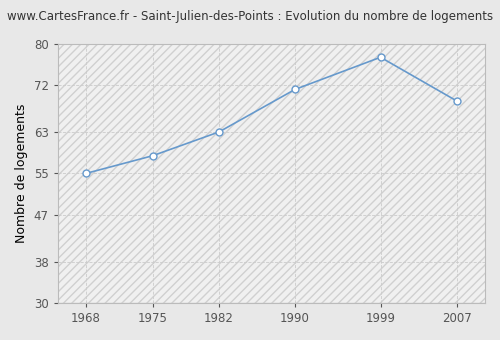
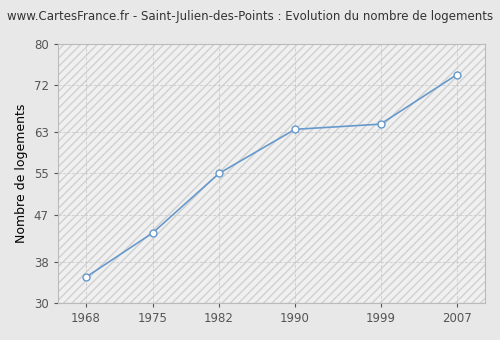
1968: 55.0 -> 35.0
1975: 58.4 -> 43.5
1982: 63.0 -> 55.0
1990: 71.2 -> 63.5
1999: 77.4 -> 64.5
2007: 69.0 -> 74.0
